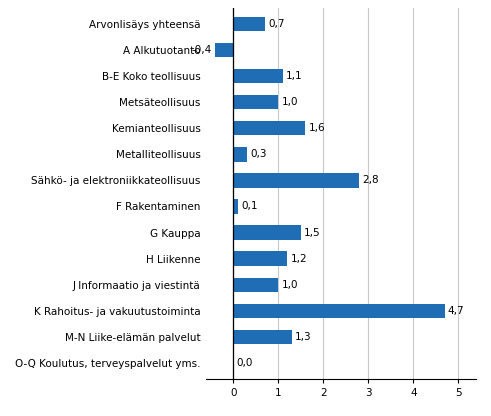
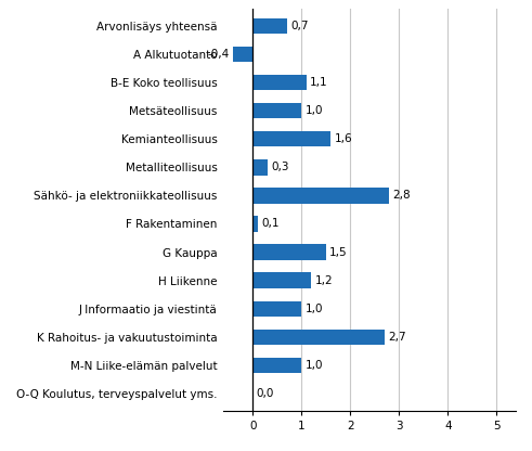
K Rahoitus- ja vakuutustoiminta: 4,7 -> 2,7
M-N Liike-elämän palvelut: 1,3 -> 1,0
